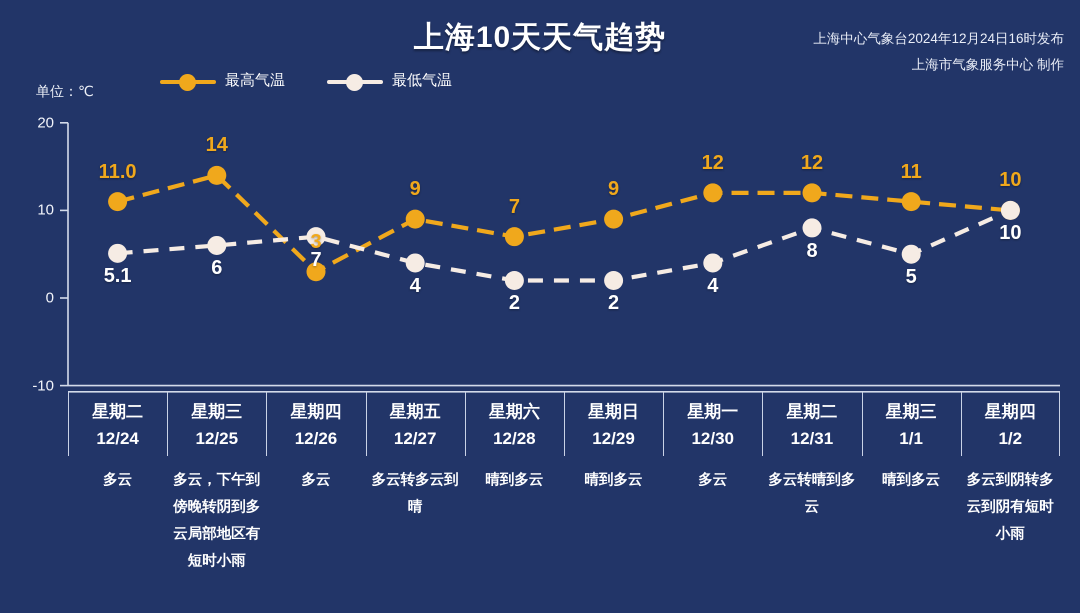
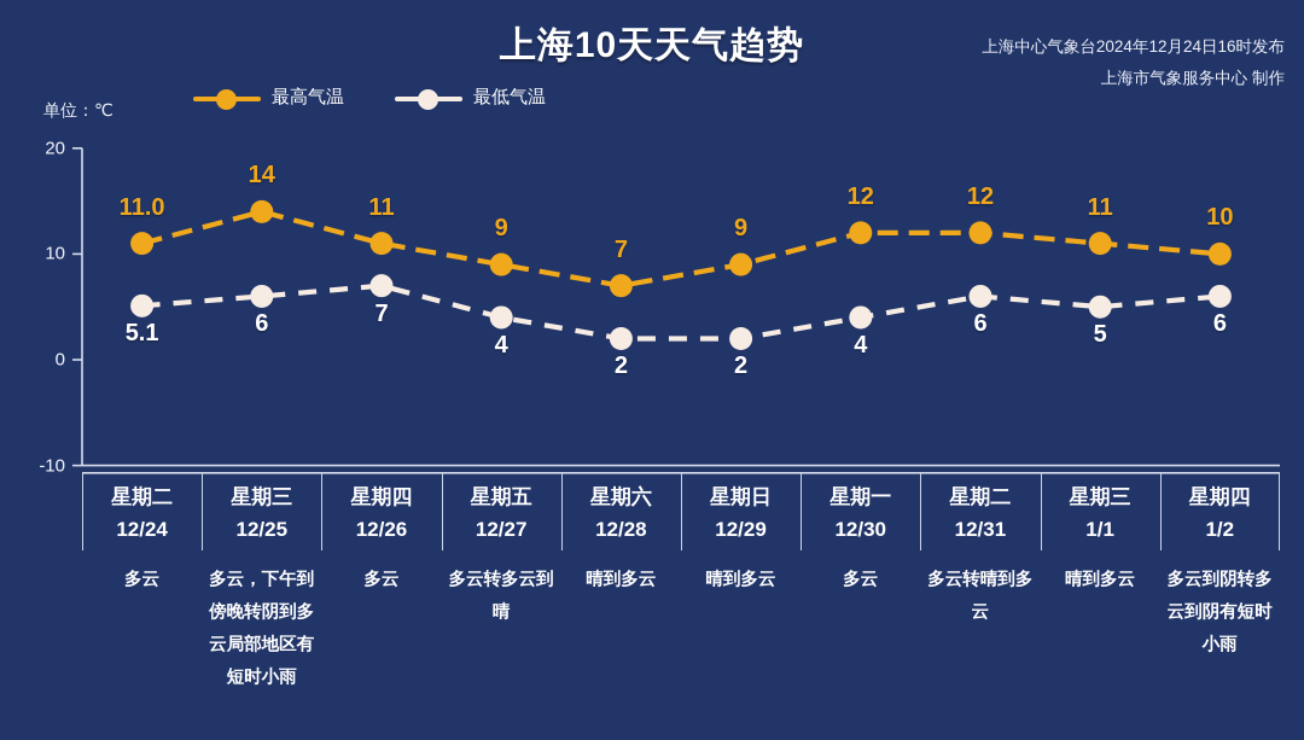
最高气温/12/26: 3 -> 11
最低气温/12/31: 8 -> 6
最低气温/1/2: 10 -> 6
